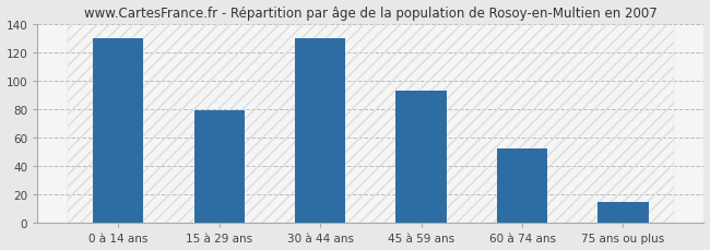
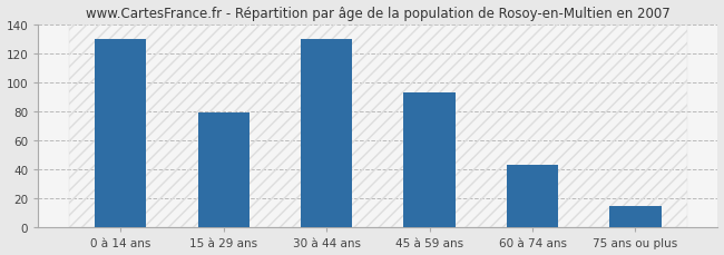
60 à 74 ans: 52 -> 43
